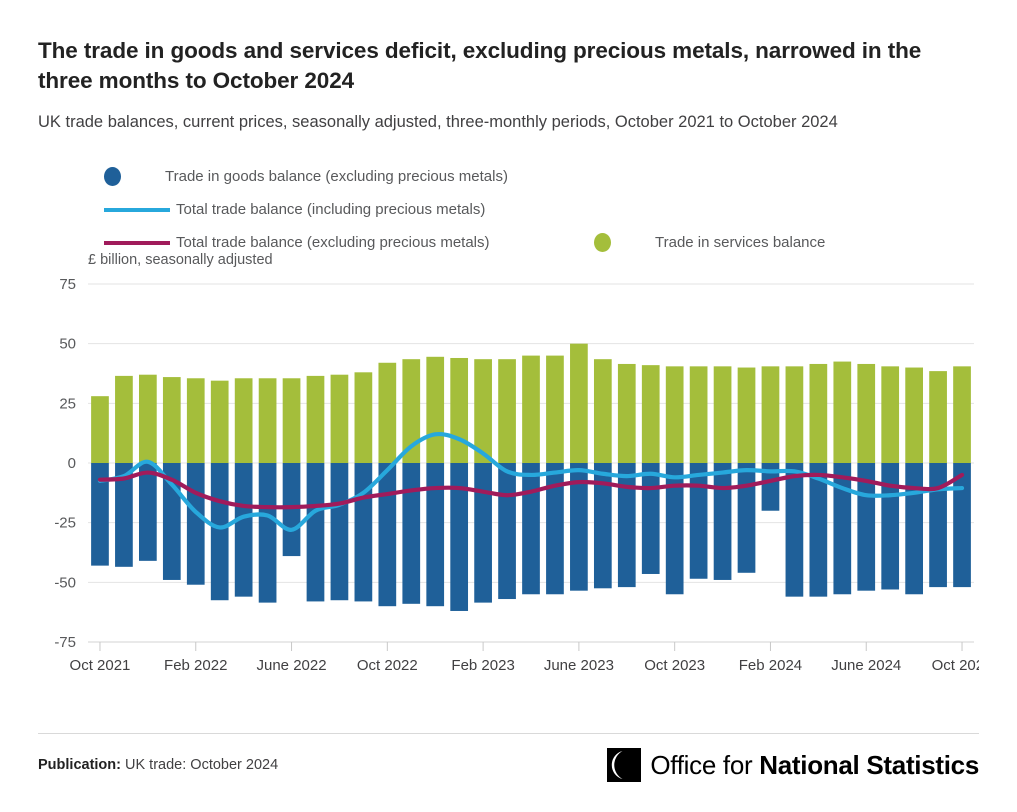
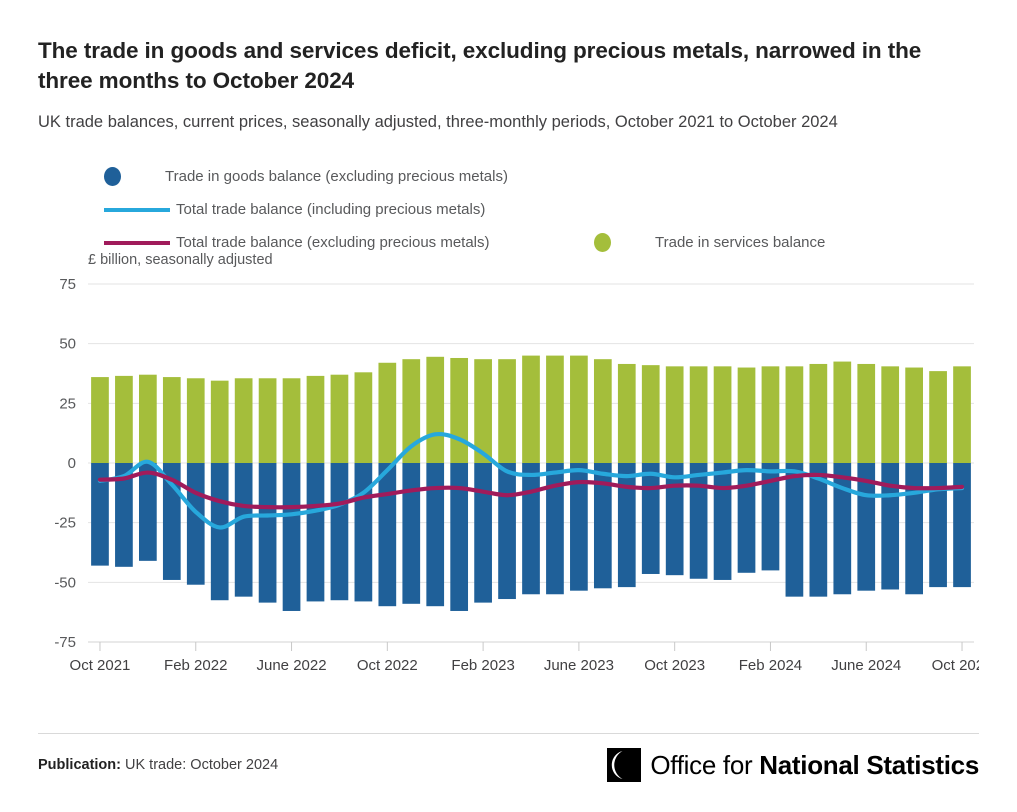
Trade in services balance/Oct 2021: 28 -> 36
Trade in goods balance (excluding precious metals)/June 2022: -39 -> -62
Total trade balance (including precious metals)/June 2022: -28 -> -22
Trade in services balance/June 2023: 50 -> 45
Trade in goods balance (excluding precious metals)/Oct 2023: -55 -> -47
Trade in goods balance (excluding precious metals)/Feb 2024: -20 -> -45
Total trade balance (excluding precious metals)/Oct 2024: -5 -> -10
